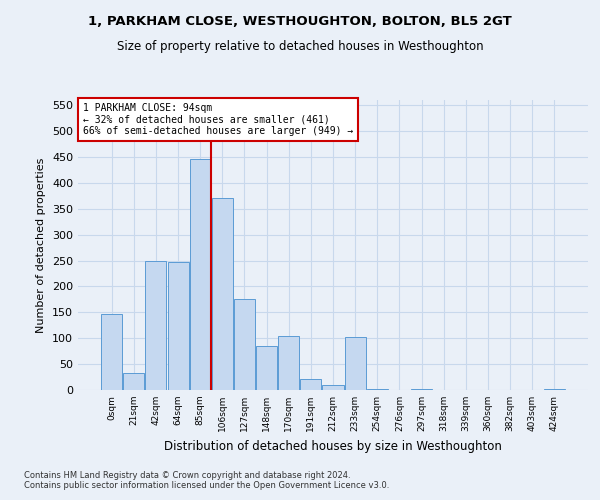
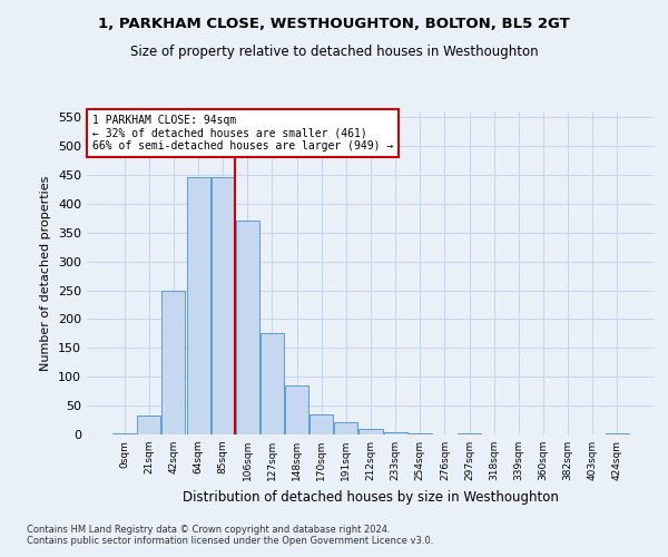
0sqm: 146 -> 2
64sqm: 248 -> 447
170sqm: 104 -> 35
233sqm: 102 -> 3
